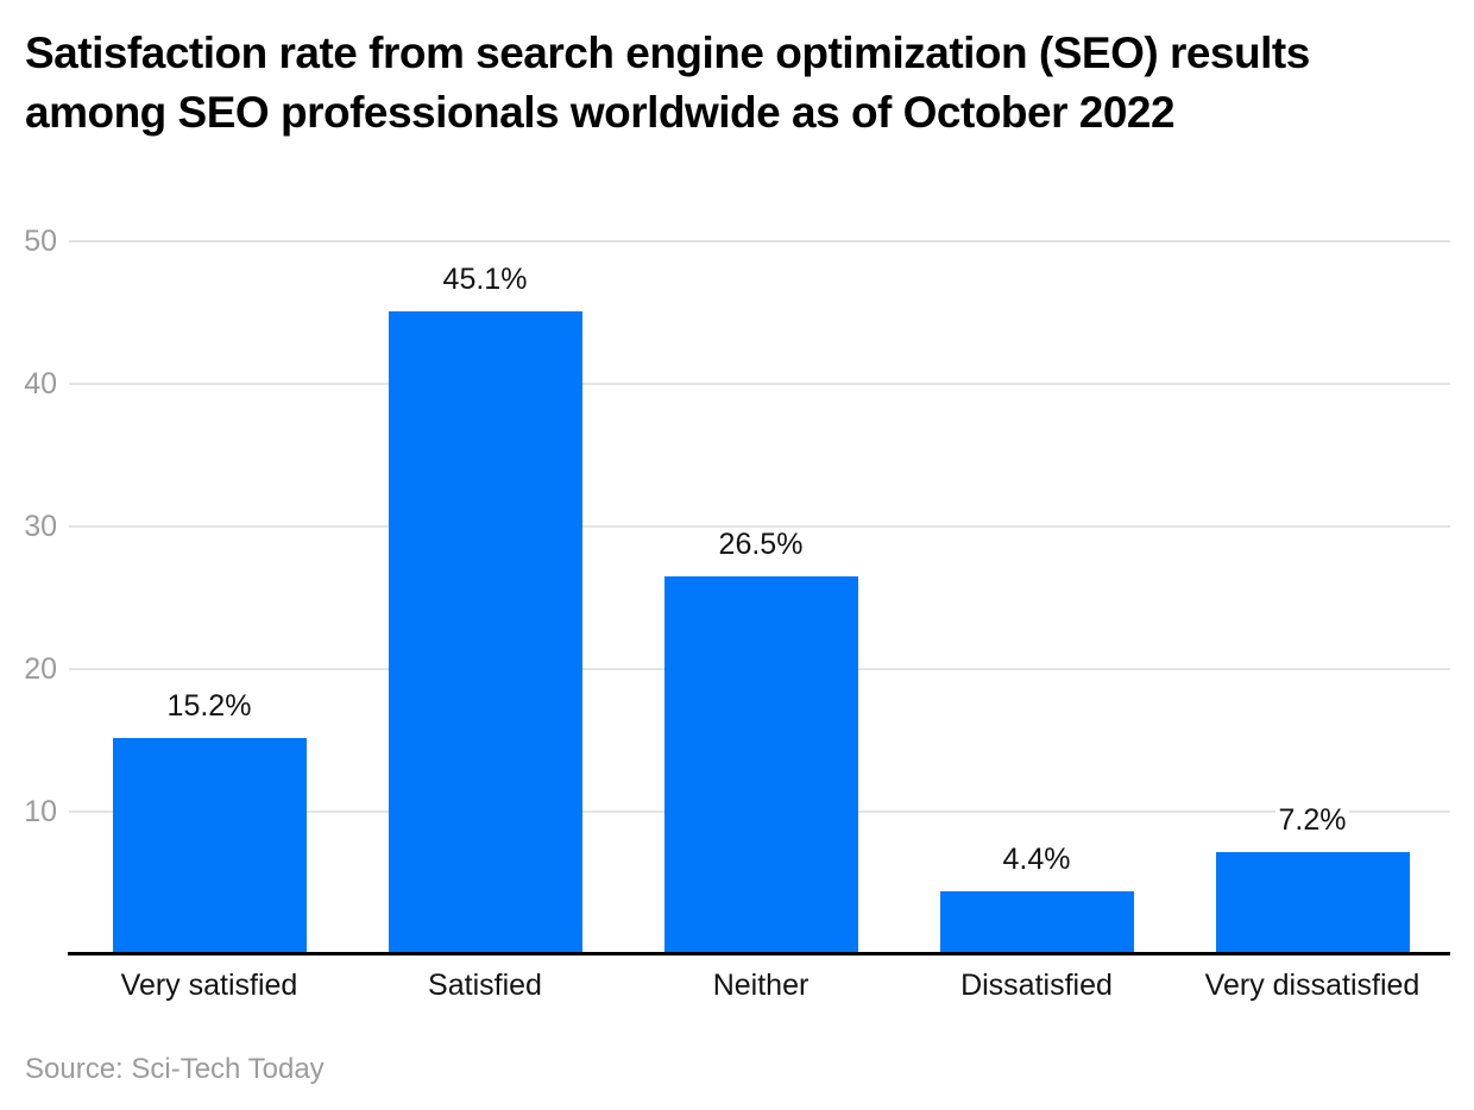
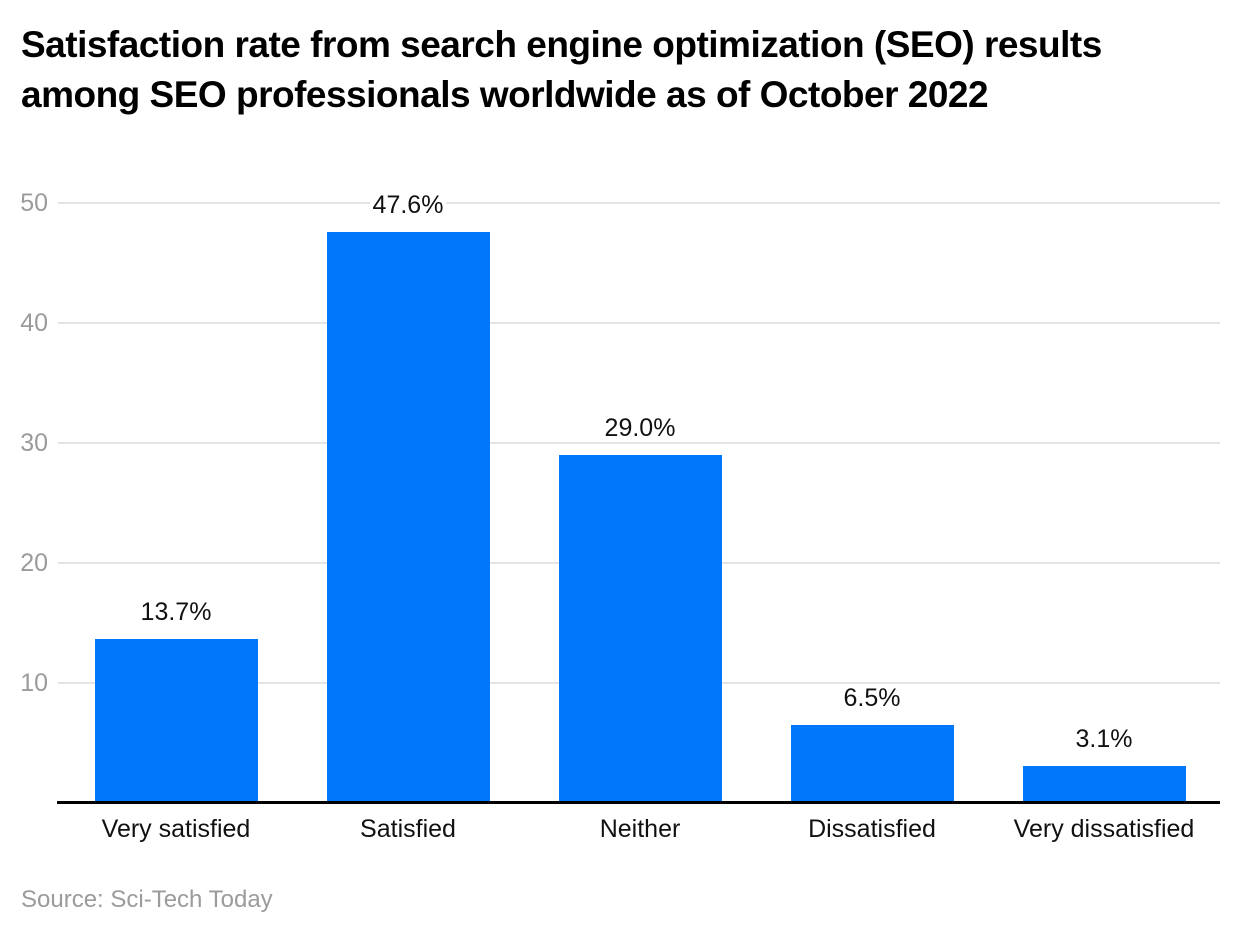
Very satisfied: 15.2% -> 13.7%
Satisfied: 45.1% -> 47.6%
Neither: 26.5% -> 29.0%
Dissatisfied: 4.4% -> 6.5%
Very dissatisfied: 7.2% -> 3.1%
